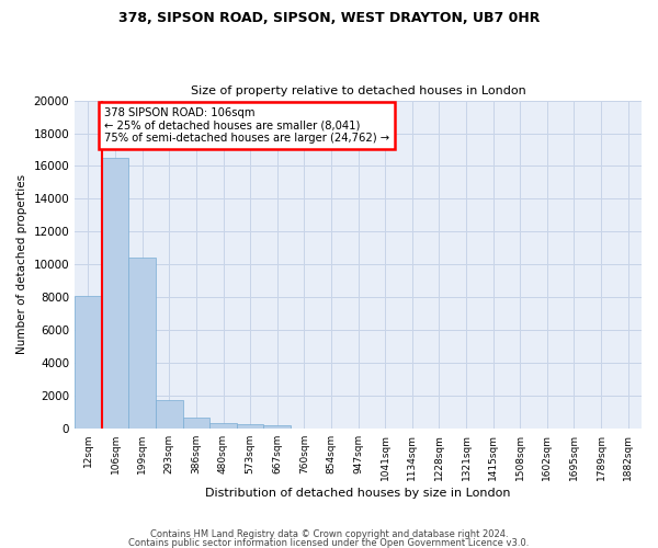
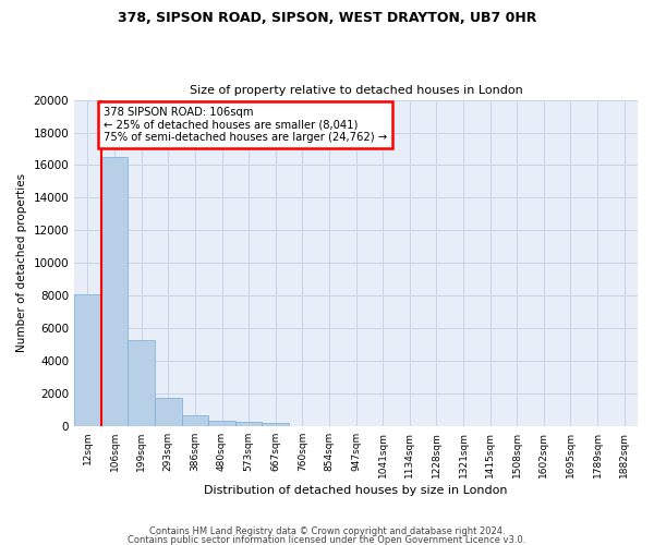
199sqm: 10400 -> 5300
